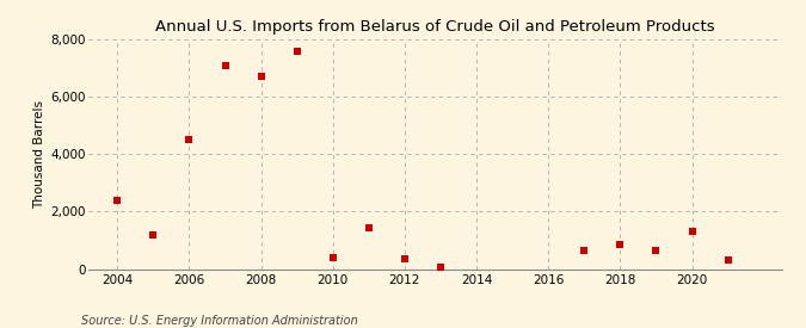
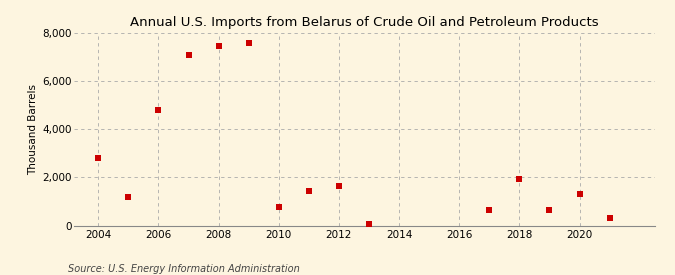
2004: 2,400 -> 2,800
2006: 4,500 -> 4,800
2008: 6,700 -> 7,450
2010: 400 -> 750
2012: 350 -> 1,650
2018: 850 -> 1,950
